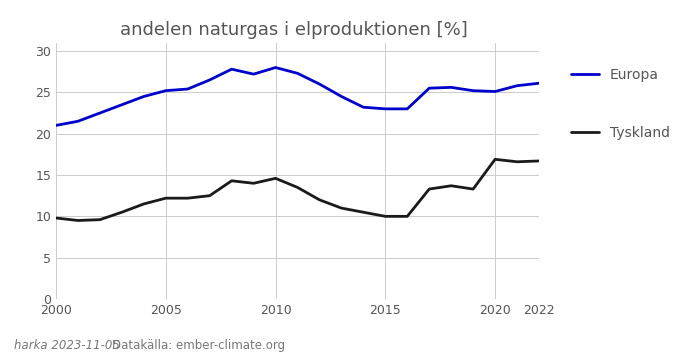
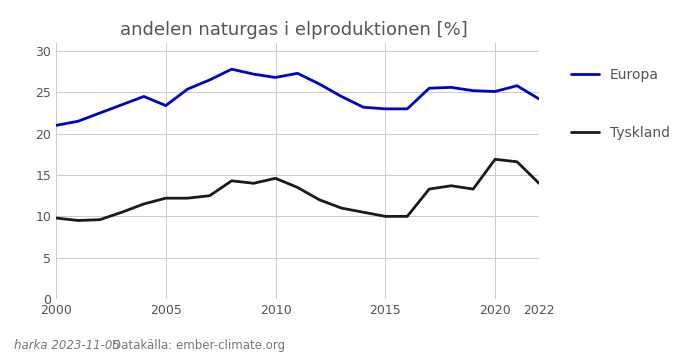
Europa/2005: 25.2 -> 23.4
Europa/2010: 28.0 -> 26.8
Europa/2022: 26.1 -> 24.2
Tyskland/2022: 16.7 -> 14.0
